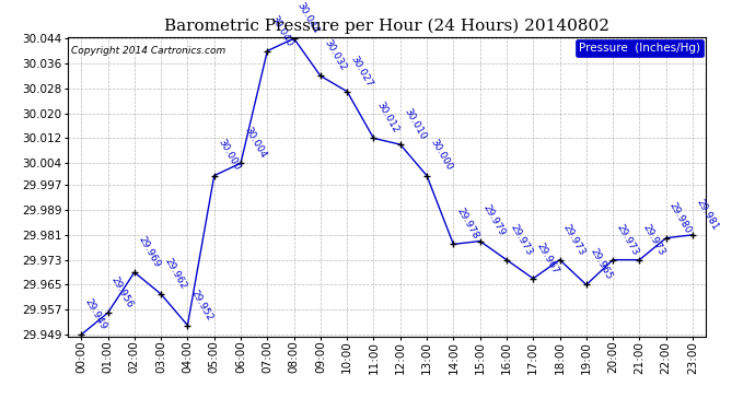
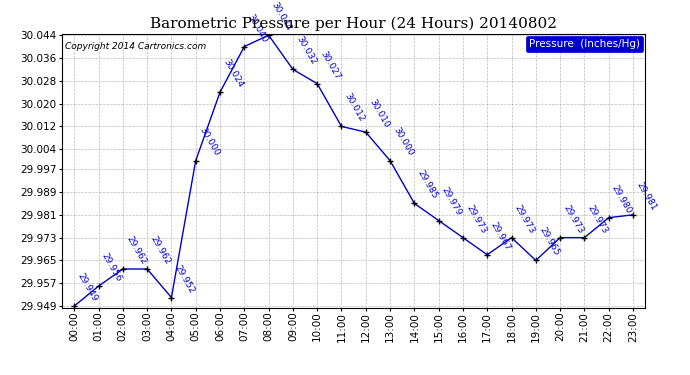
02:00: 29.969 -> 29.962
06:00: 30.004 -> 30.024
14:00: 29.978 -> 29.985
